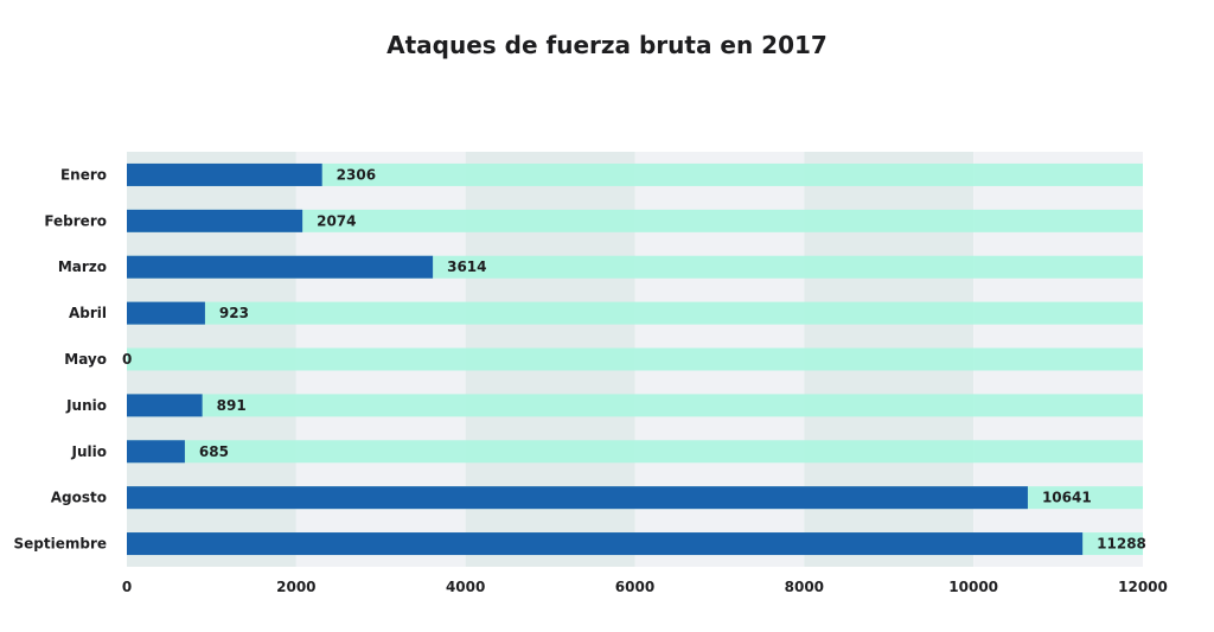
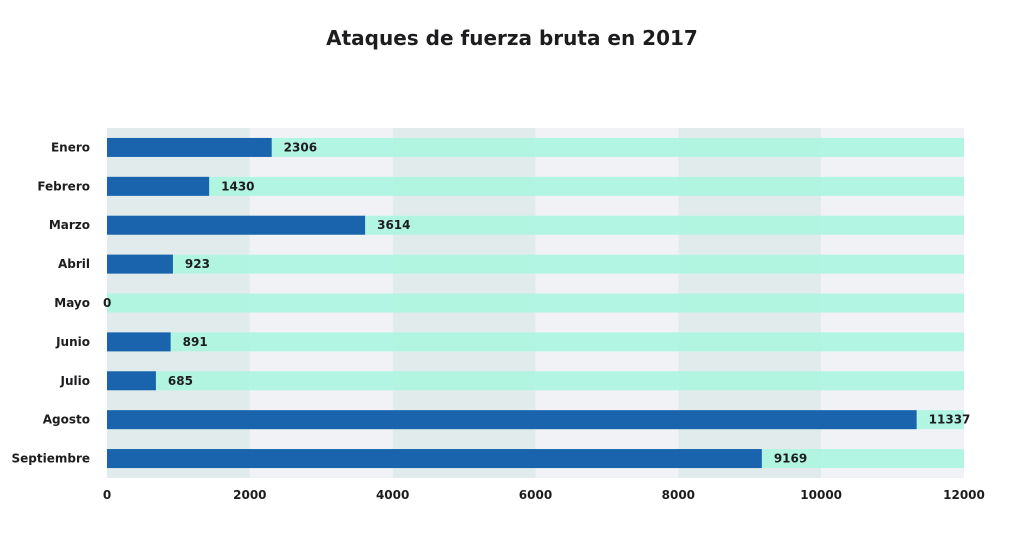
Febrero: 2074 -> 1430
Agosto: 10641 -> 11337
Septiembre: 11288 -> 9169
